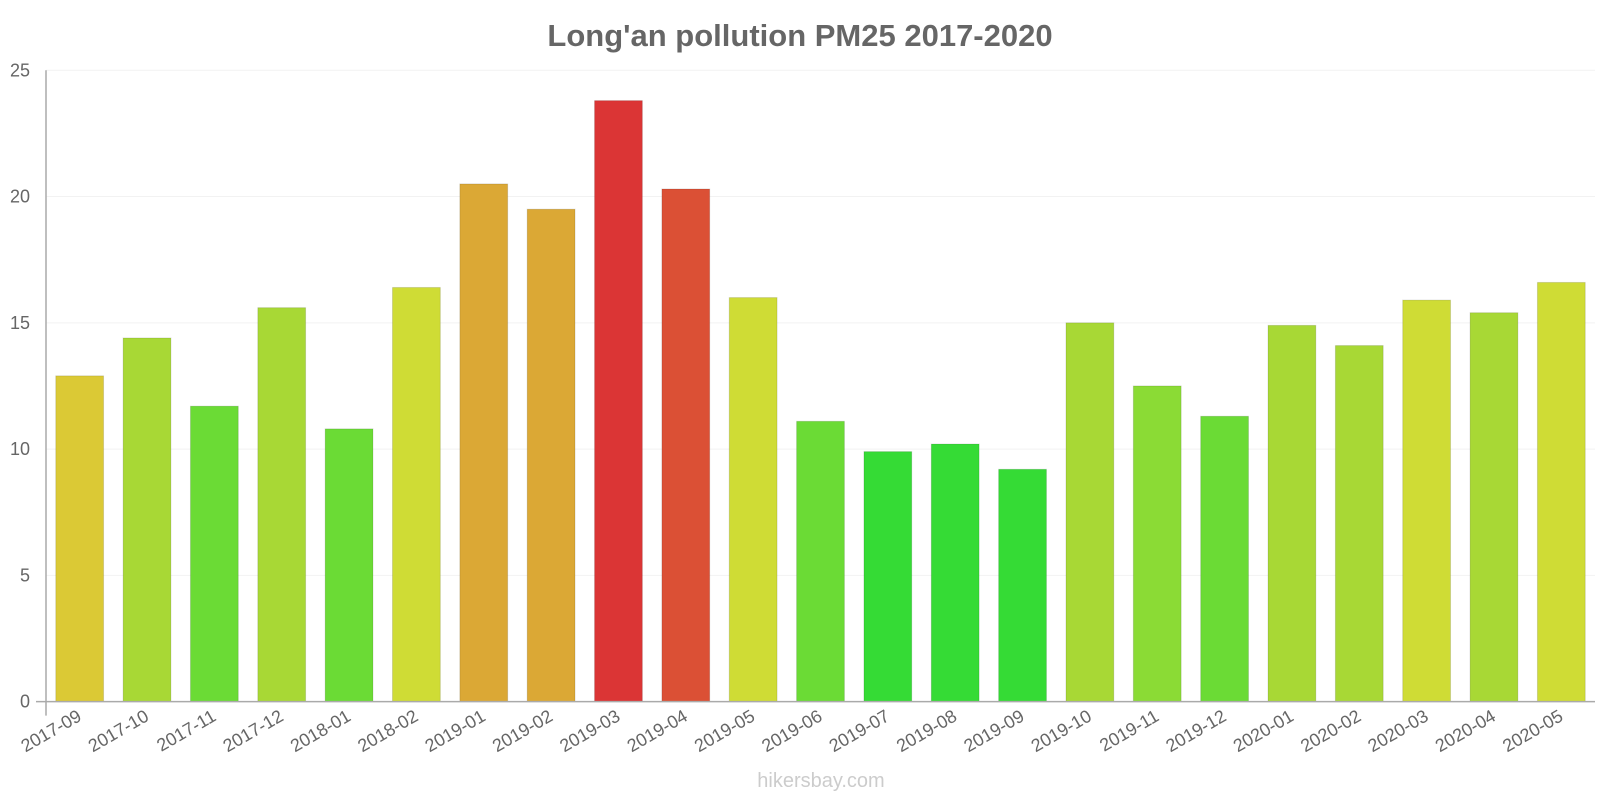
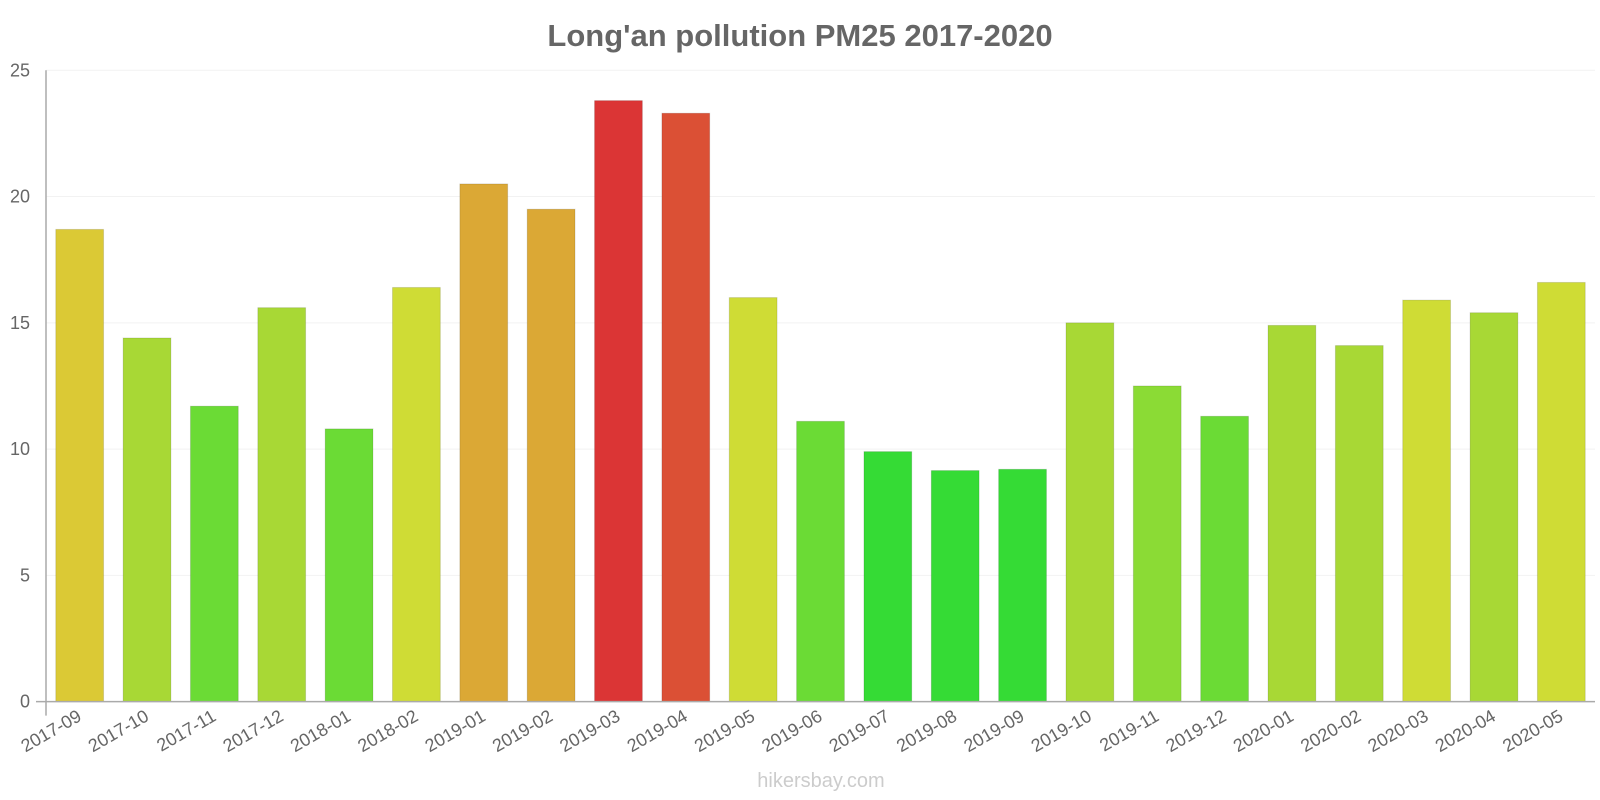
2017-09: 12.9 -> 18.7
2019-04: 20.3 -> 23.3
2019-08: 10.2 -> 9.2
